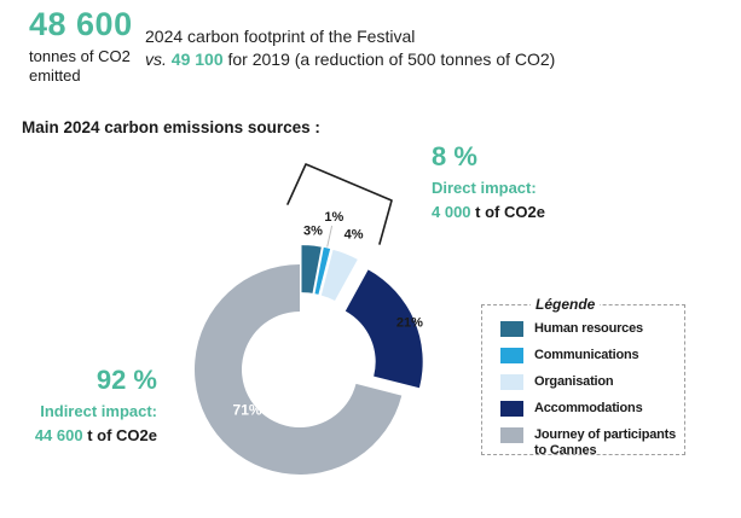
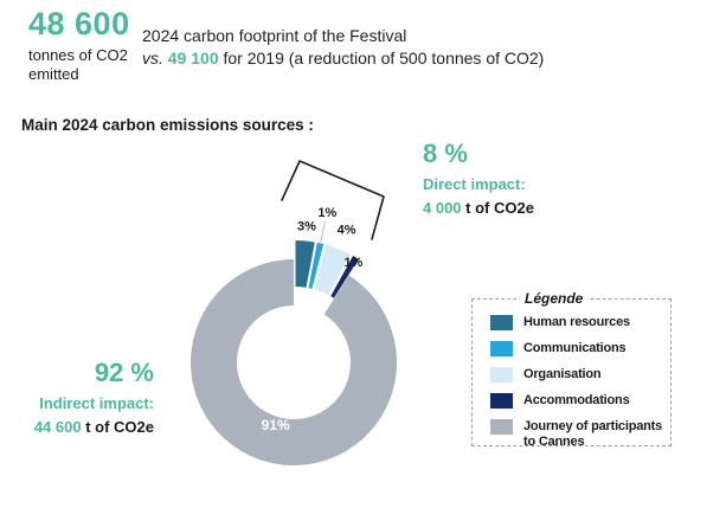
Accommodations: 21% -> 1%
Journey of participants to Cannes: 71% -> 91%
